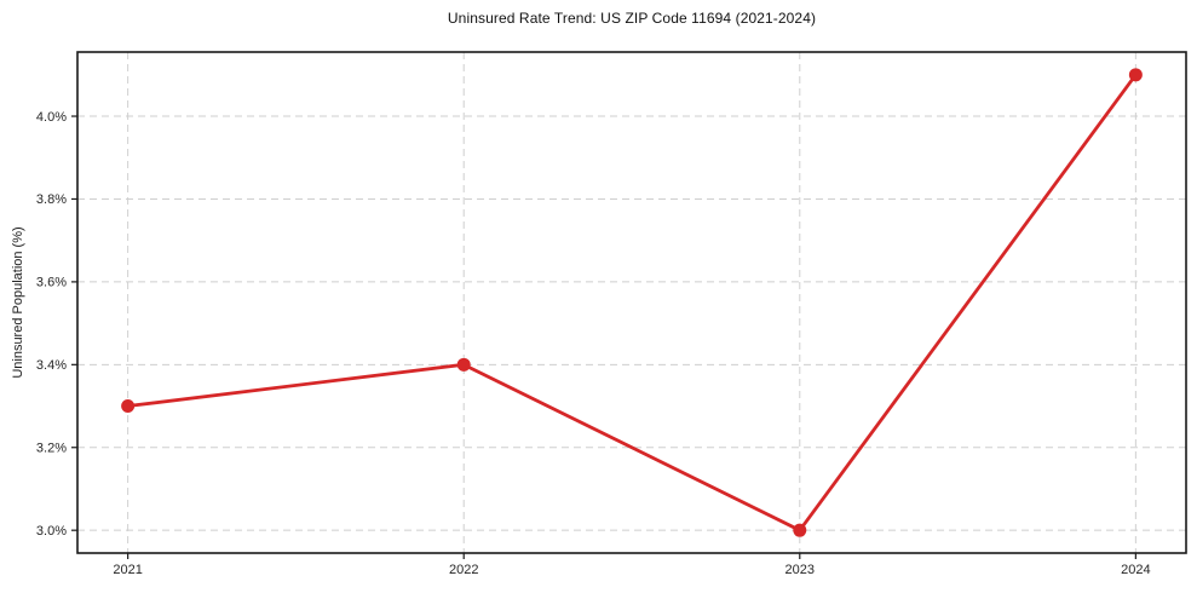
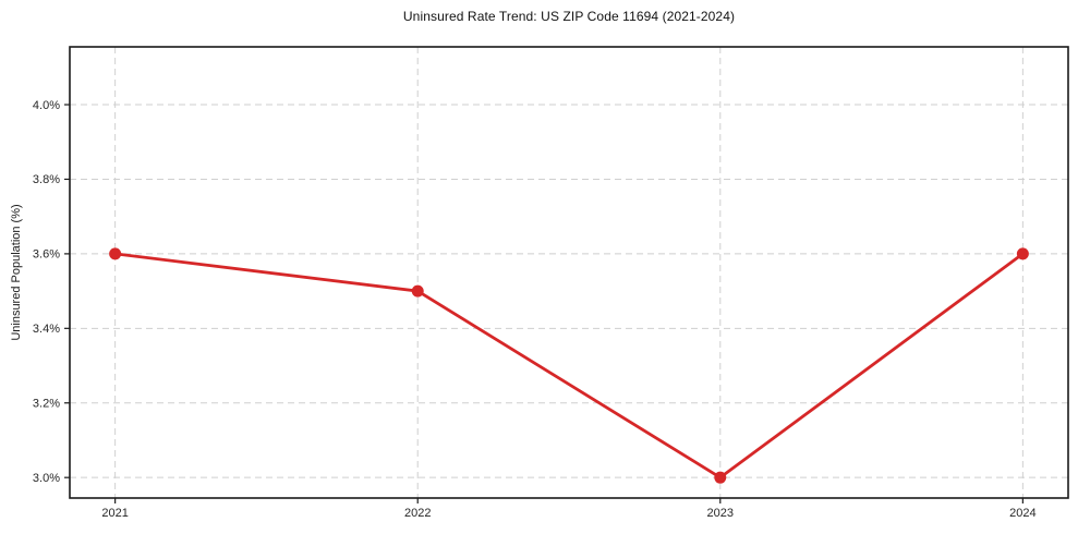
2021: 3.3% -> 3.6%
2022: 3.4% -> 3.5%
2024: 4.1% -> 3.6%
